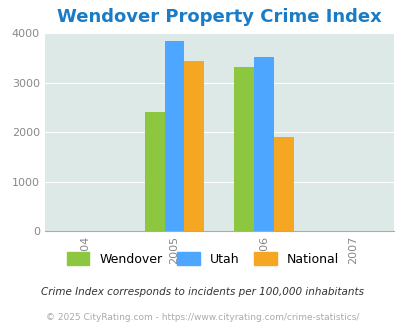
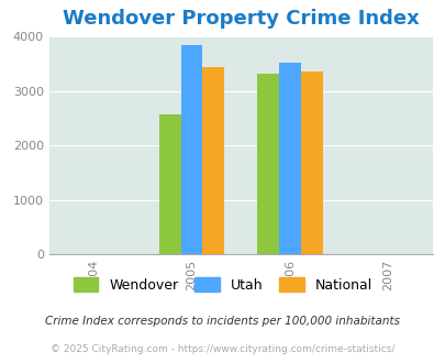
Wendover/2005: 2400 -> 2570
National/2006: 1900 -> 3360
